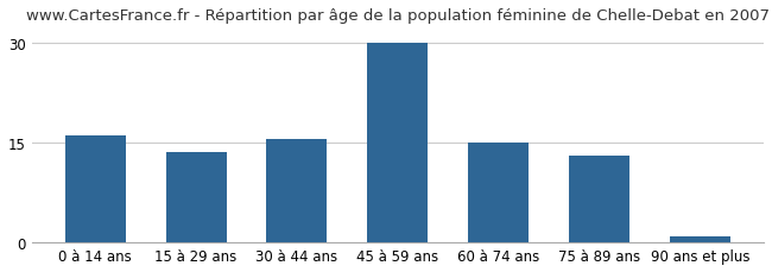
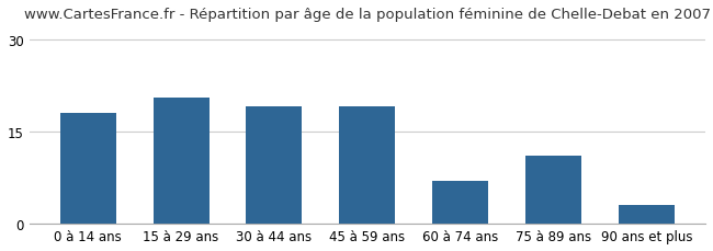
0 à 14 ans: 16.0 -> 18.0
15 à 29 ans: 13.5 -> 20.4
30 à 44 ans: 15.5 -> 19.0
45 à 59 ans: 30.0 -> 19.0
60 à 74 ans: 15.0 -> 7.0
75 à 89 ans: 13.0 -> 11.0
90 ans et plus: 1.0 -> 3.0
